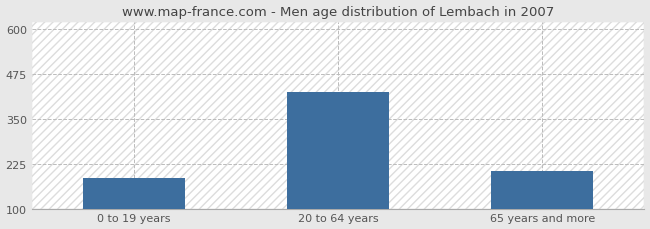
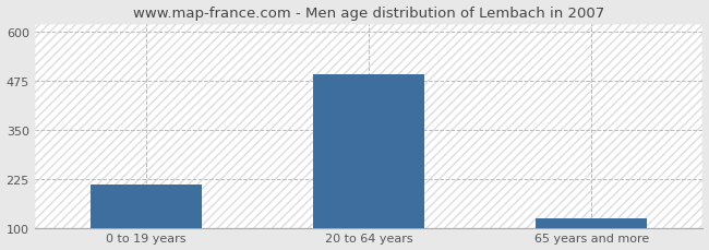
0 to 19 years: 185 -> 210
20 to 64 years: 425 -> 490
65 years and more: 205 -> 125
